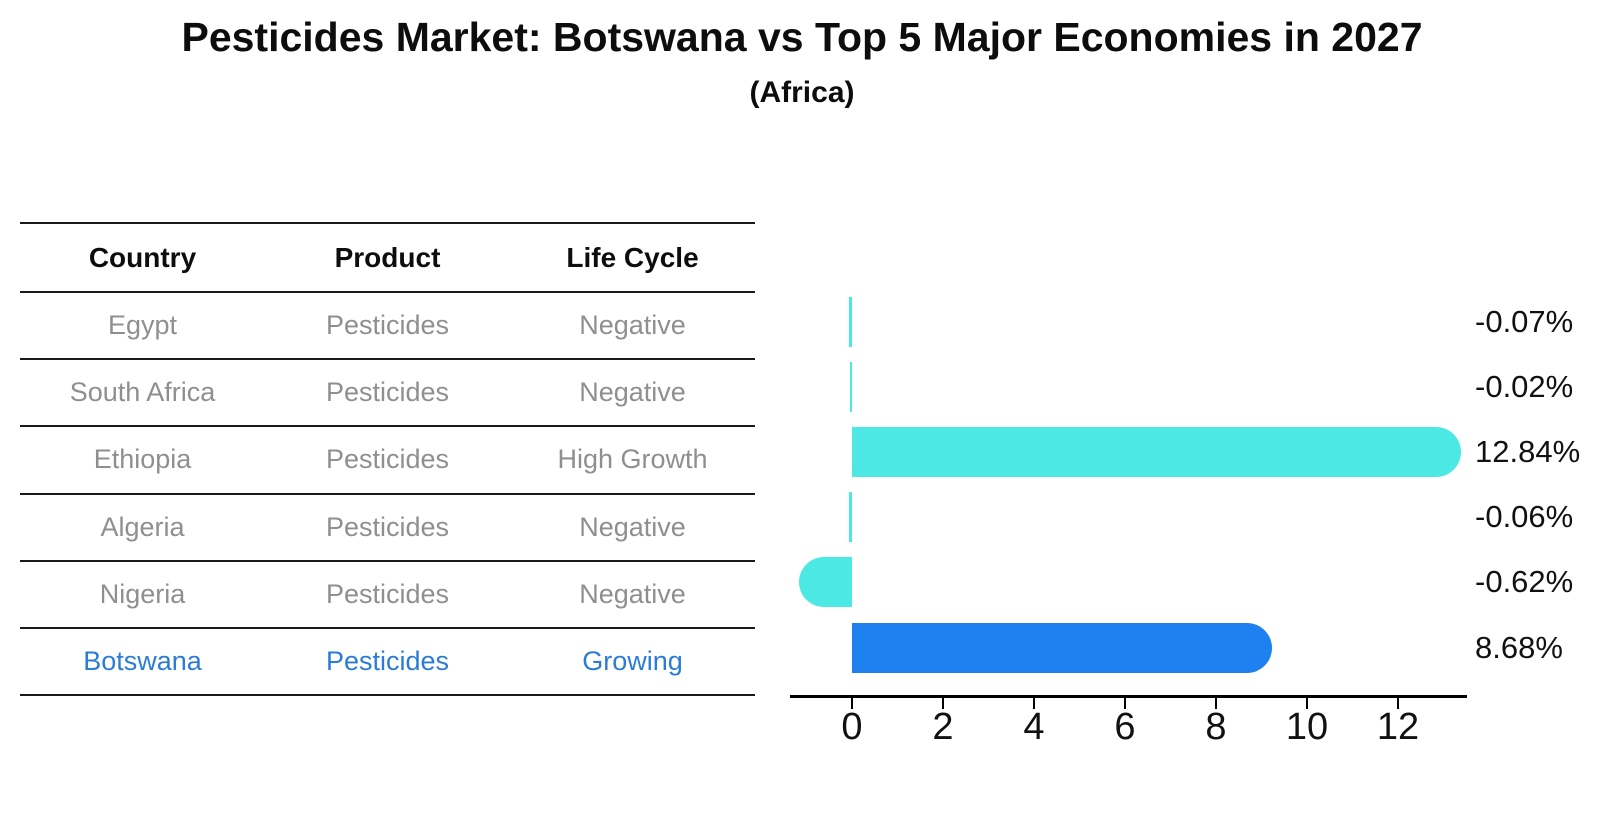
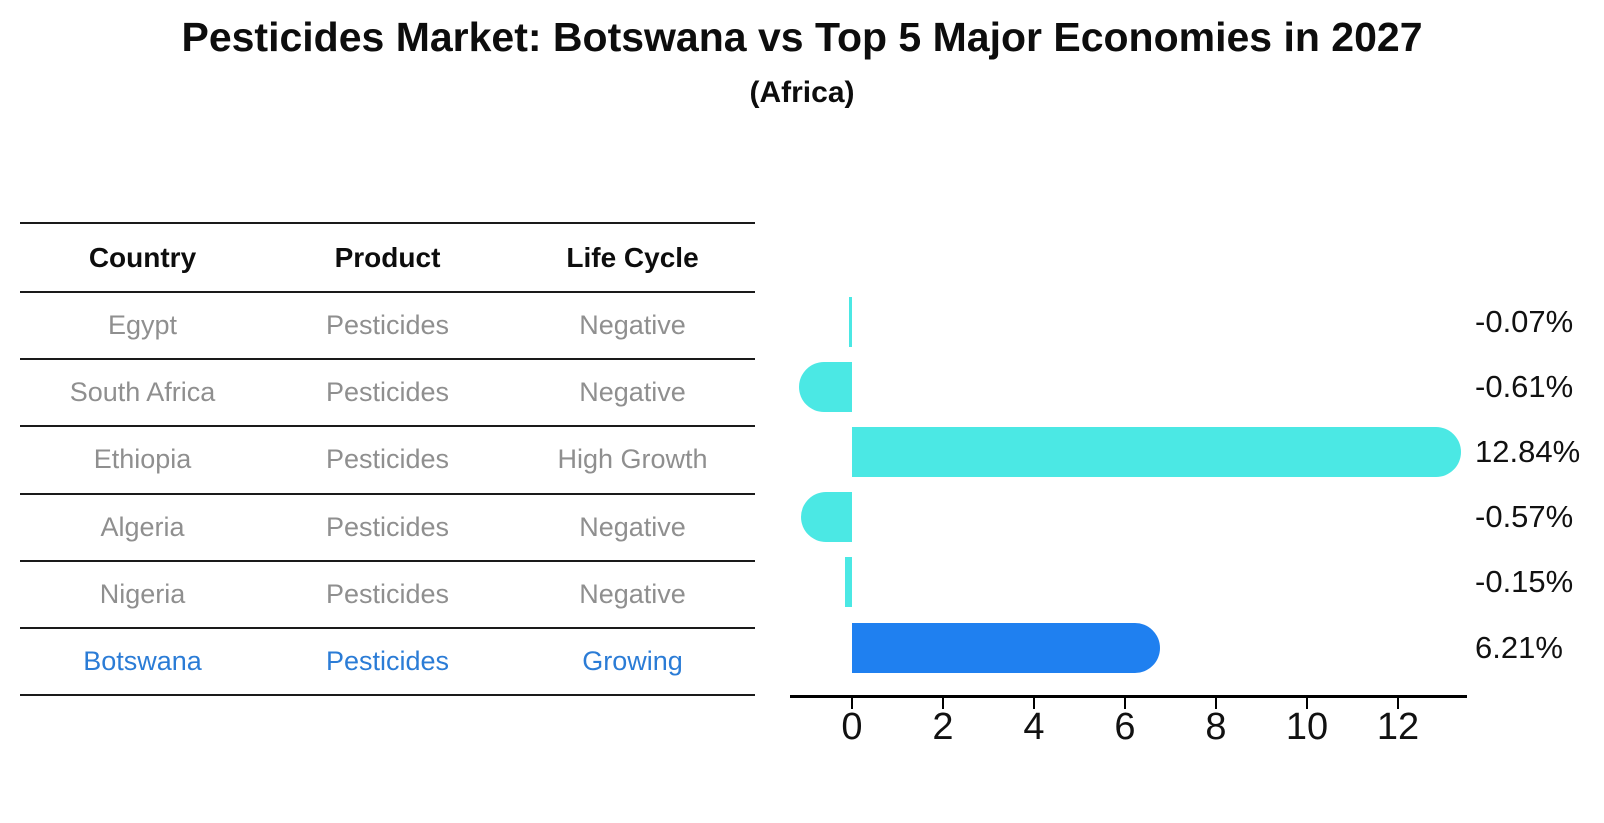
South Africa: -0.02% -> -0.61%
Algeria: -0.06% -> -0.57%
Nigeria: -0.62% -> -0.15%
Botswana: 8.68% -> 6.21%
